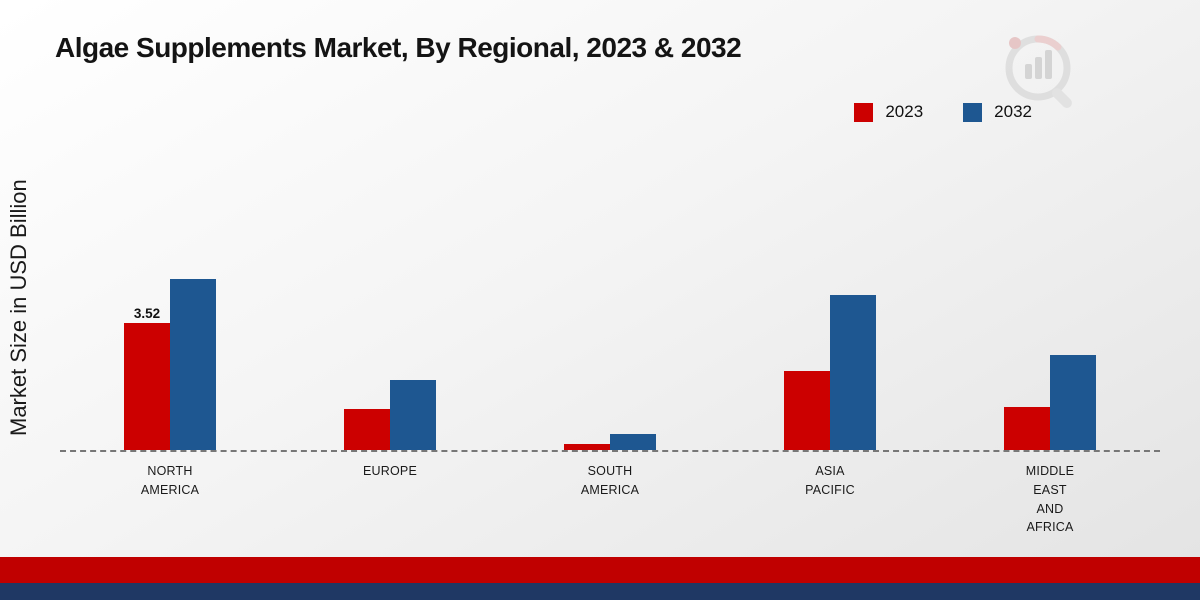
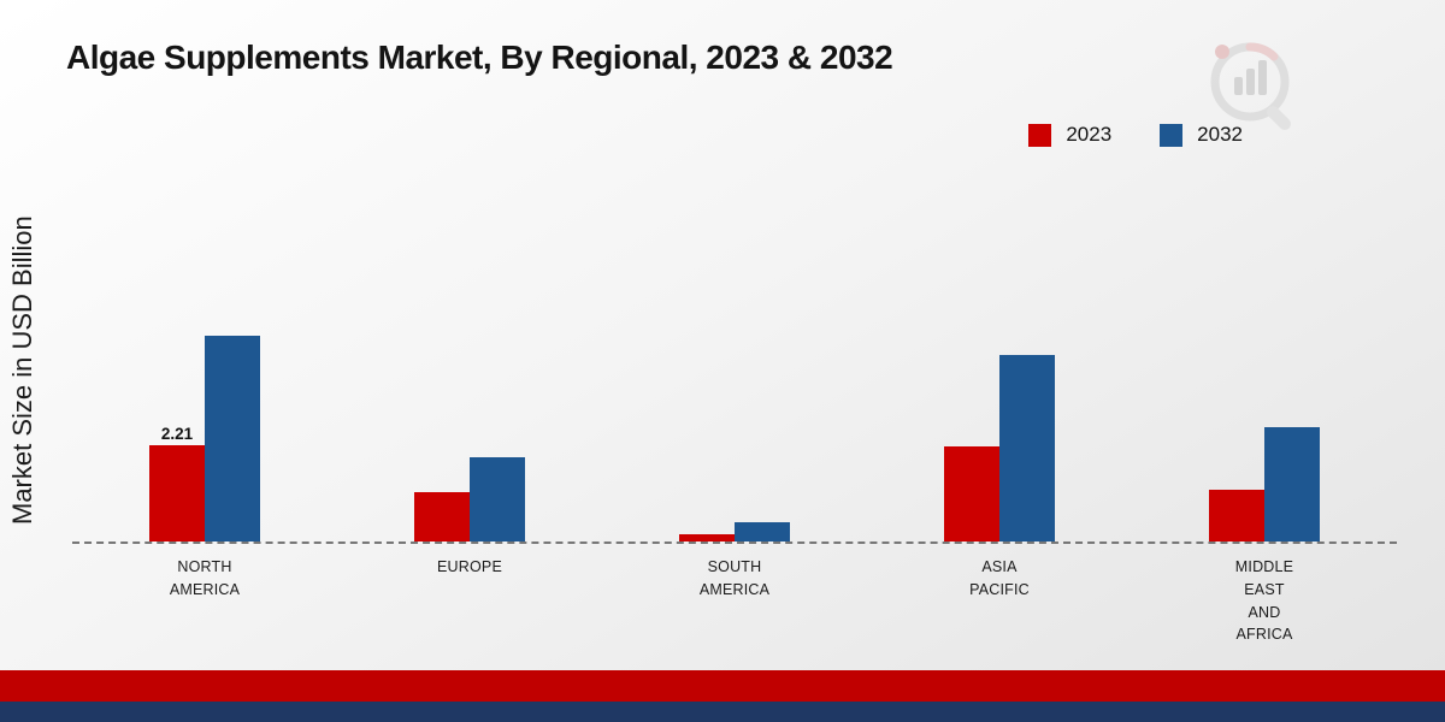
2023/NORTH AMERICA: 3.52 -> 2.21
